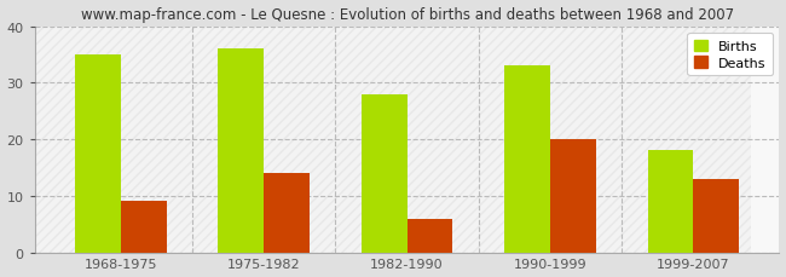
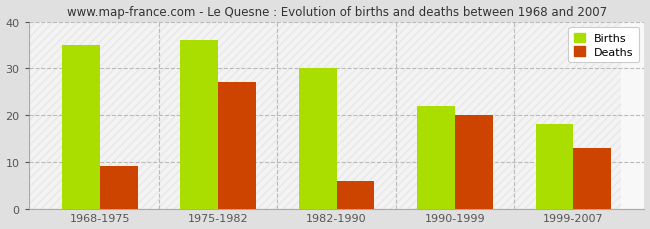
Deaths/1975-1982: 14 -> 27
Births/1982-1990: 28 -> 30
Births/1990-1999: 33 -> 22
